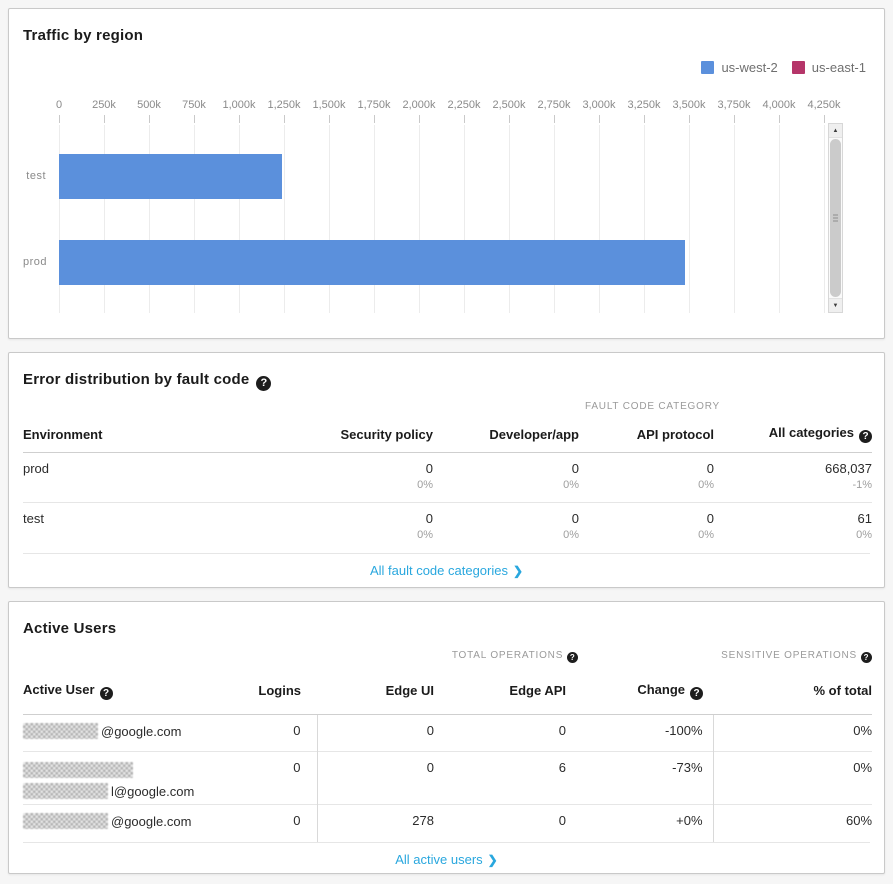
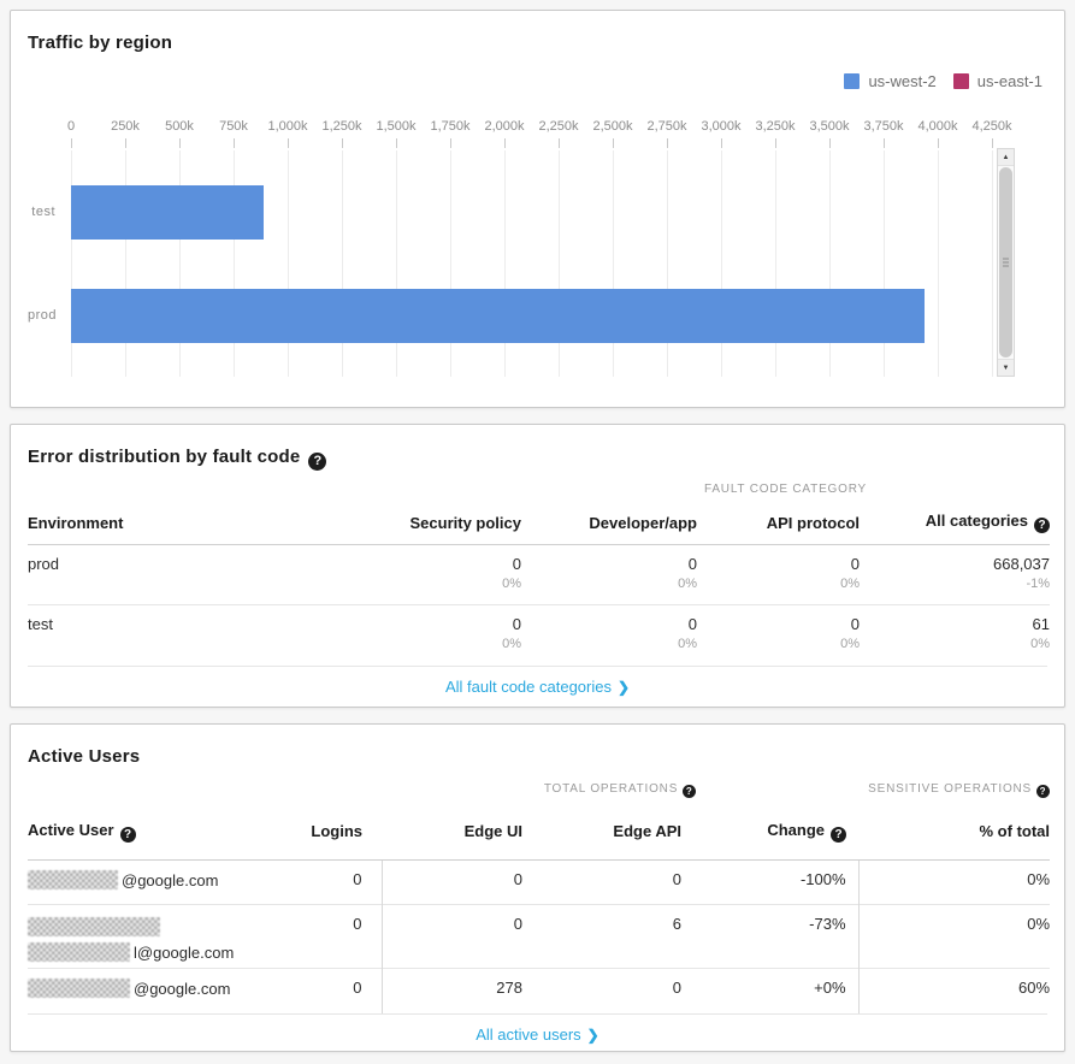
us-west-2/test: 1240k -> 890k
us-west-2/prod: 3480k -> 3940k
